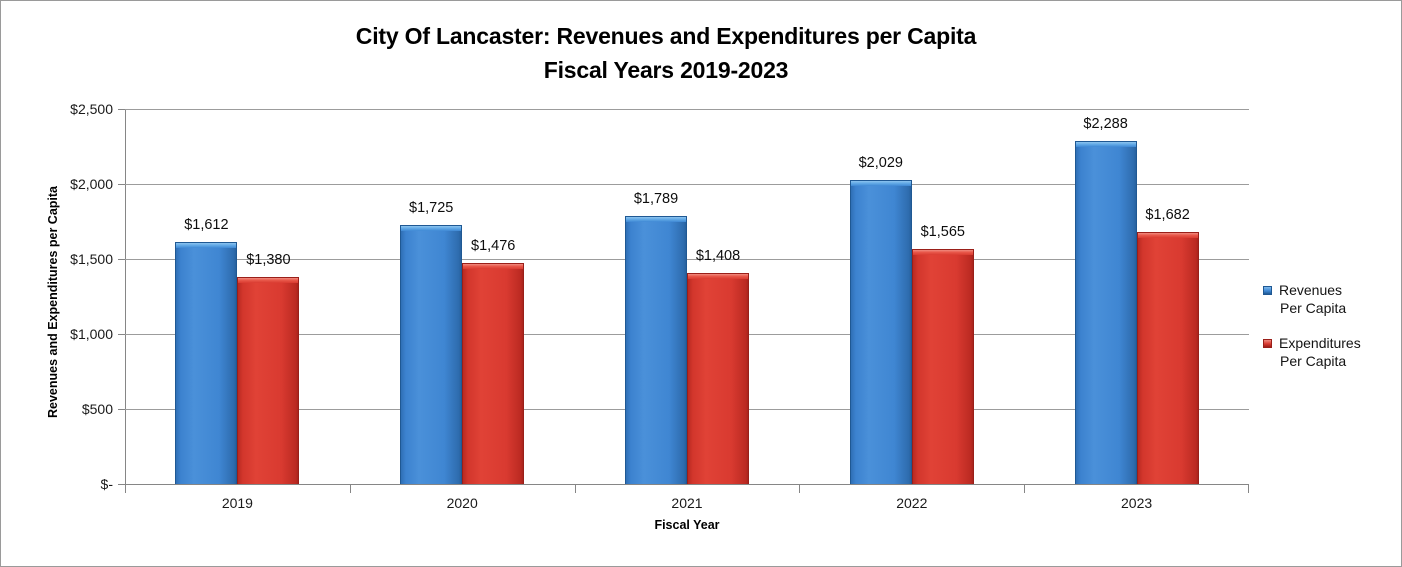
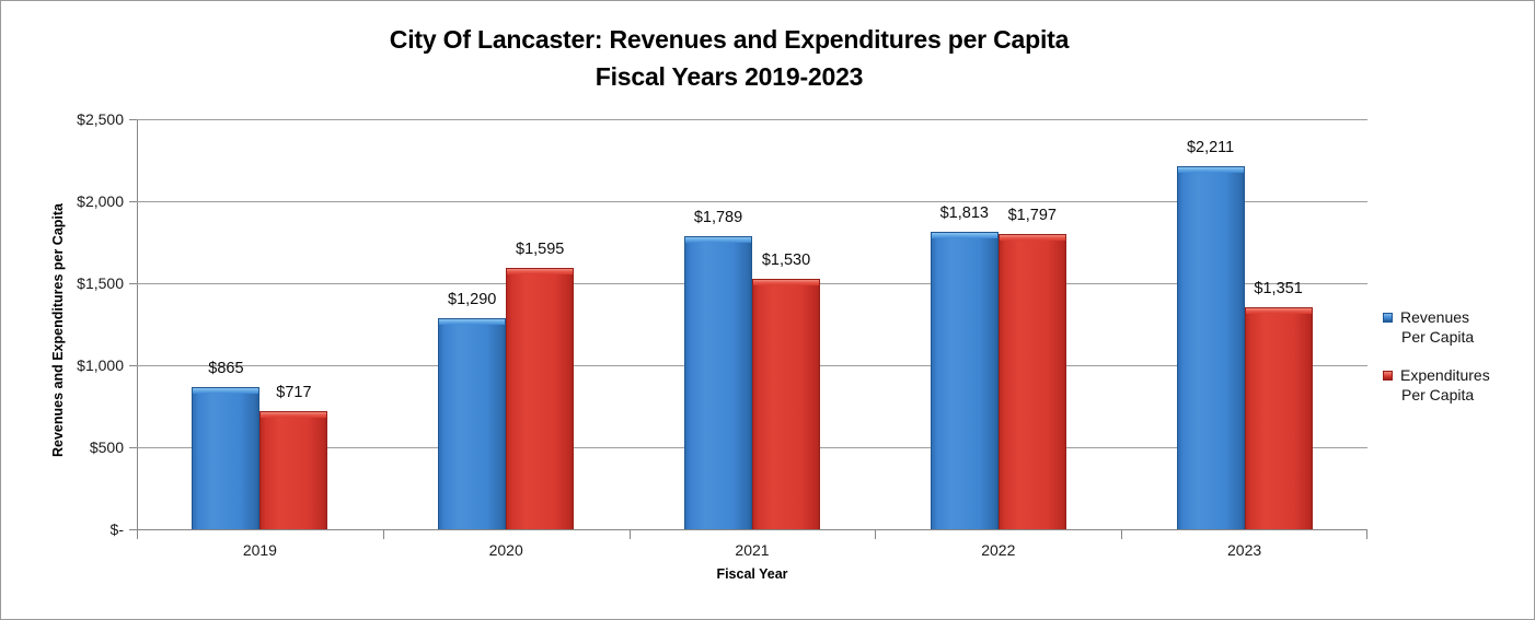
Revenues Per Capita/2019: $1,612 -> $865
Expenditures Per Capita/2019: $1,380 -> $717
Revenues Per Capita/2020: $1,725 -> $1,290
Expenditures Per Capita/2020: $1,476 -> $1,595
Expenditures Per Capita/2021: $1,408 -> $1,530
Revenues Per Capita/2022: $2,029 -> $1,813
Expenditures Per Capita/2022: $1,565 -> $1,797
Revenues Per Capita/2023: $2,288 -> $2,211
Expenditures Per Capita/2023: $1,682 -> $1,351
